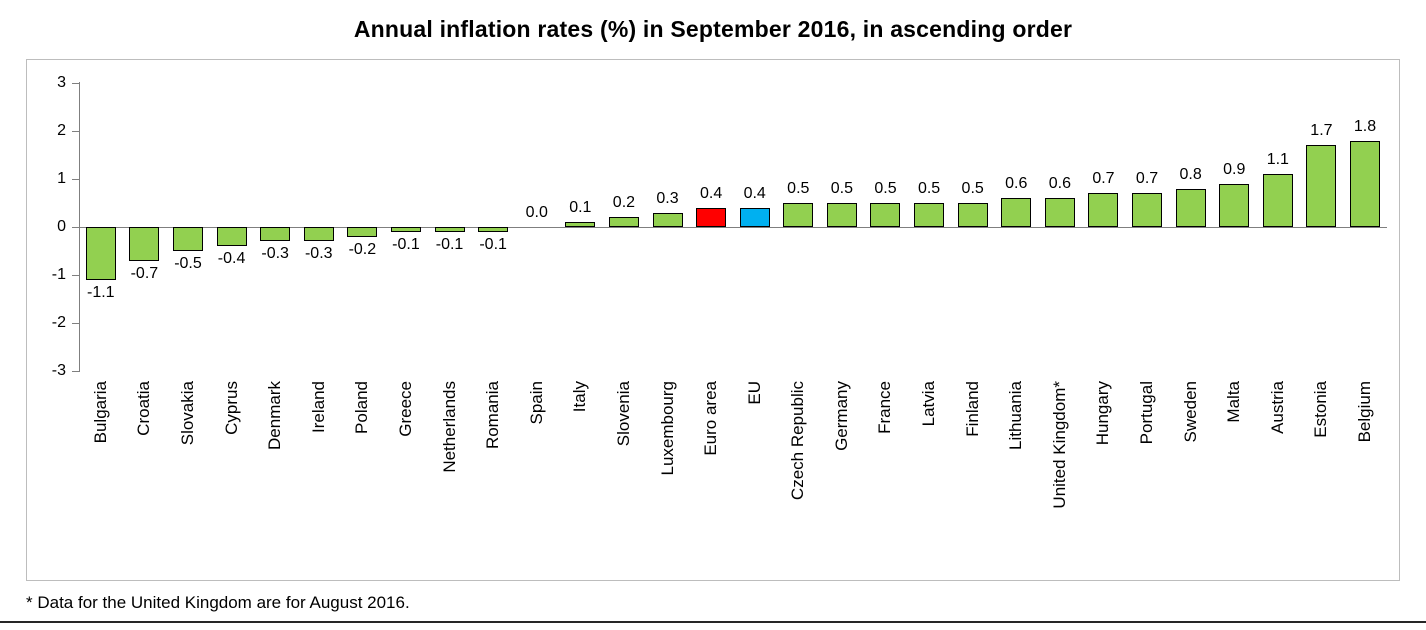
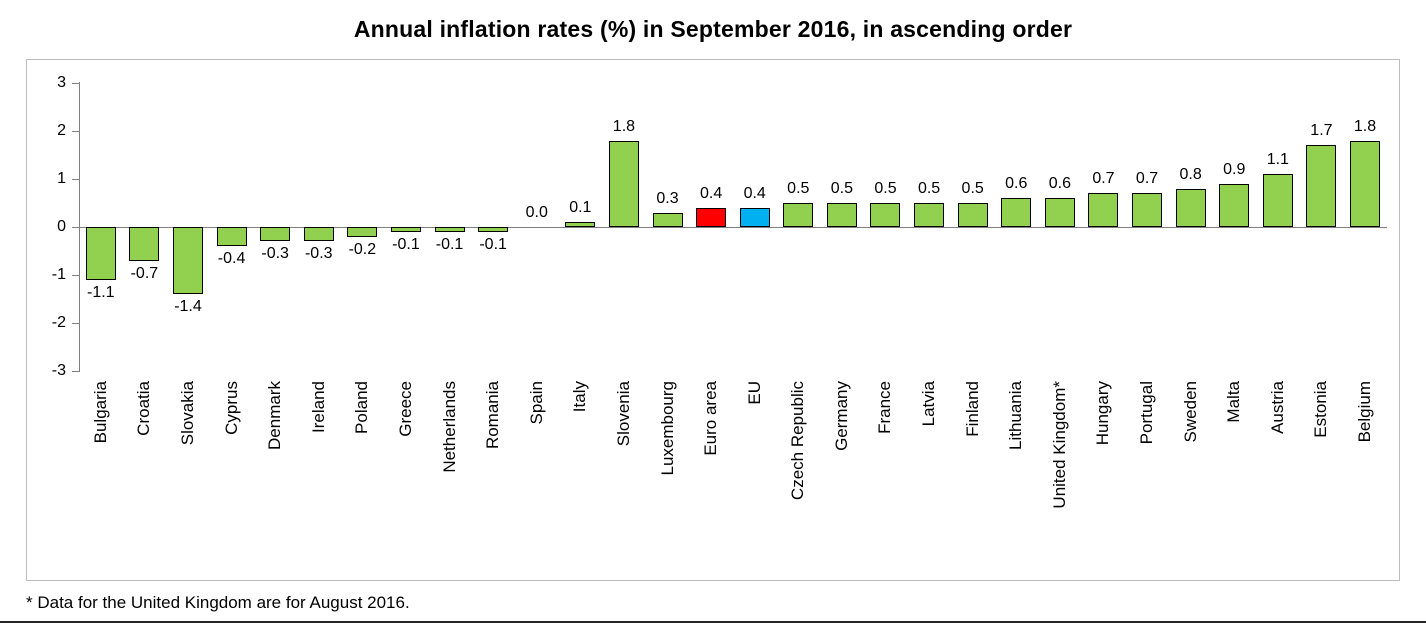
Slovakia: -0.5 -> -1.4
Slovenia: 0.2 -> 1.8
